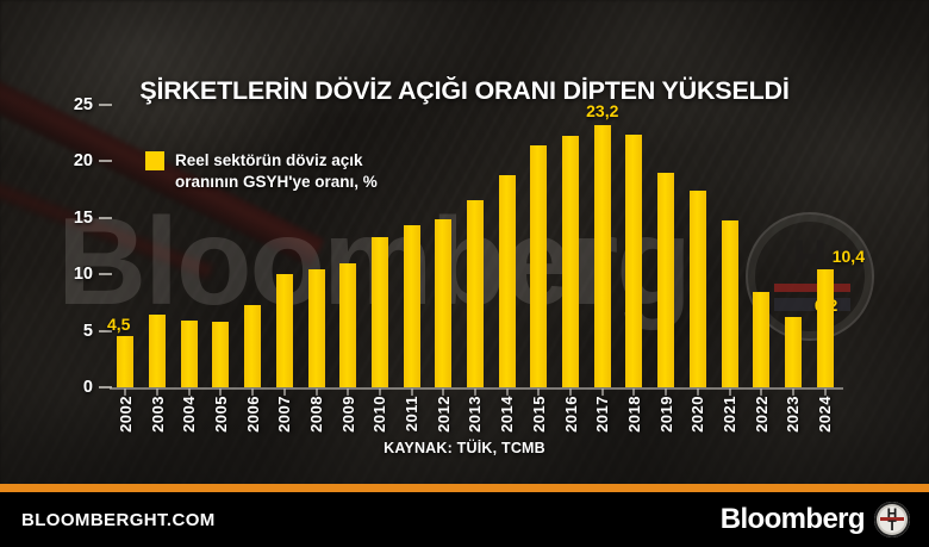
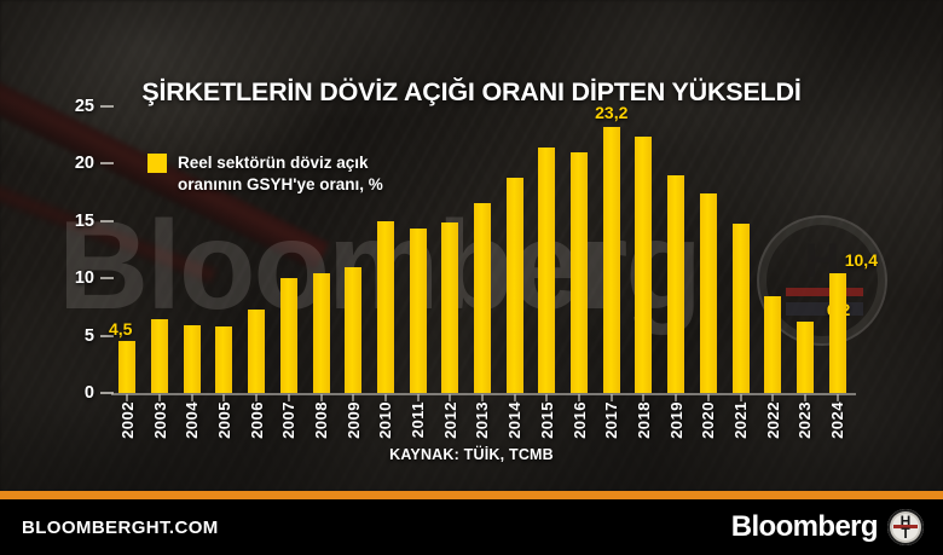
2010: 13 -> 15
2016: 22 -> 21
